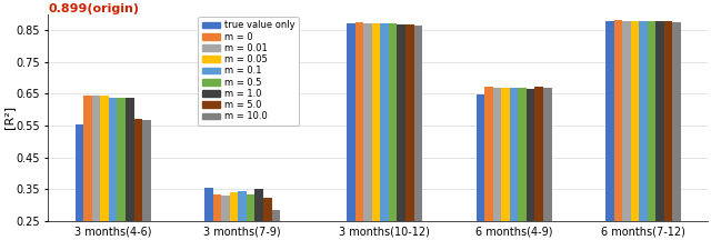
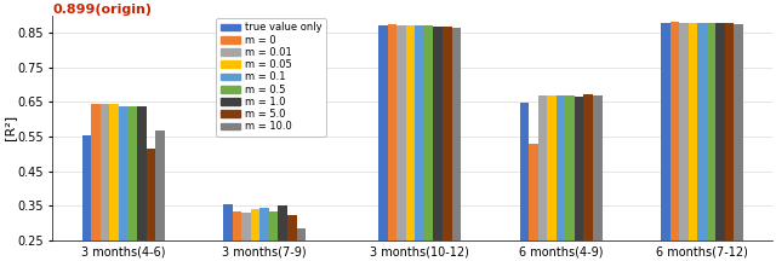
m = 5.0/3 months(4-6): 0.572 -> 0.515
m = 0/6 months(4-9): 0.672 -> 0.530
